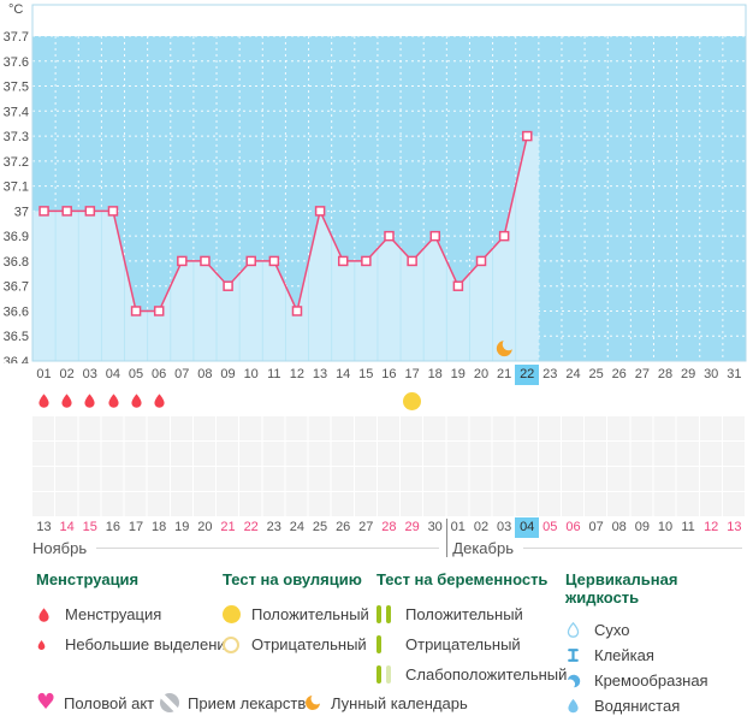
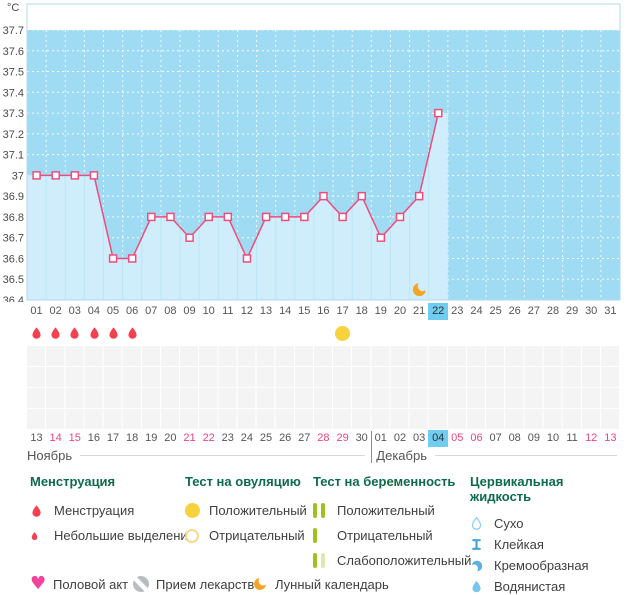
13: 37.0 -> 36.8
